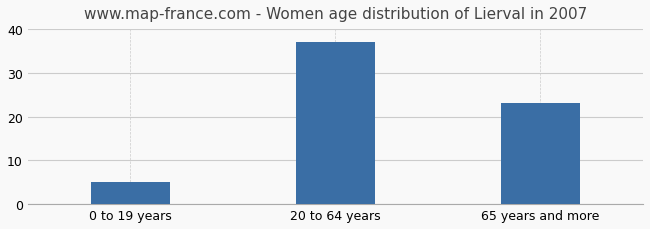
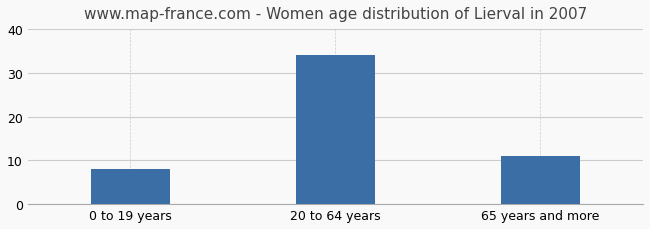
0 to 19 years: 5 -> 8
20 to 64 years: 37 -> 34
65 years and more: 23 -> 11
